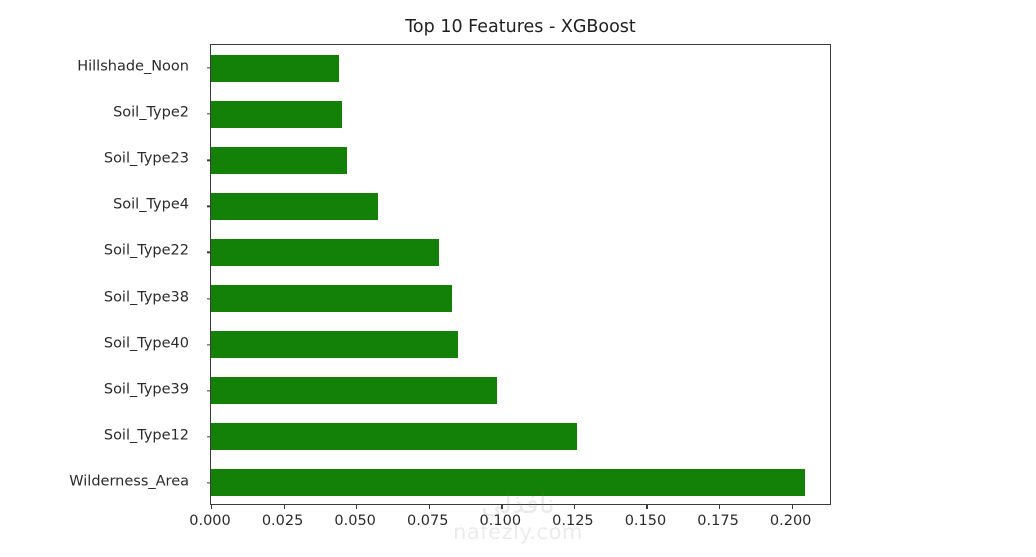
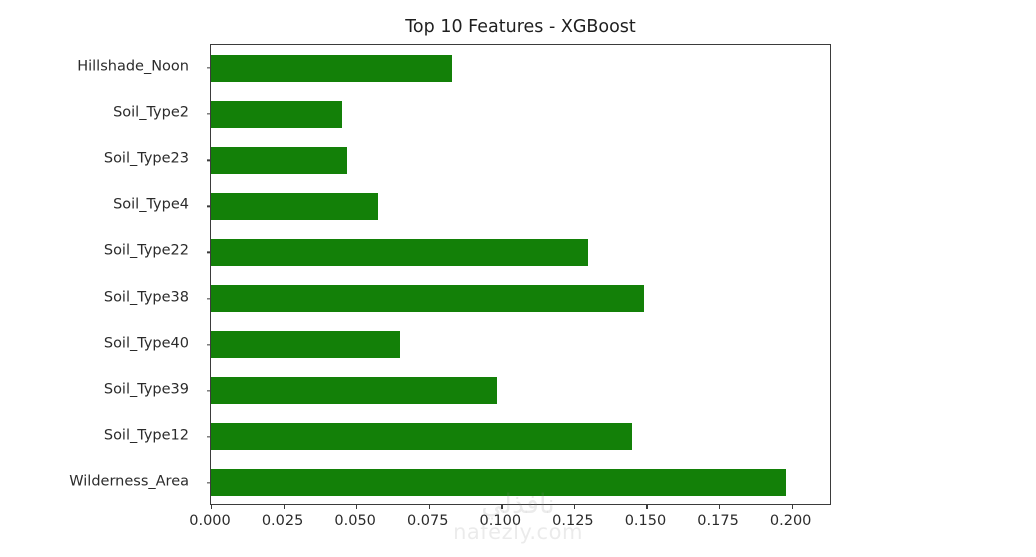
Hillshade_Noon: 0.044 -> 0.083
Soil_Type22: 0.079 -> 0.130
Soil_Type38: 0.083 -> 0.149
Soil_Type40: 0.085 -> 0.065
Soil_Type12: 0.126 -> 0.145
Wilderness_Area: 0.204 -> 0.198
